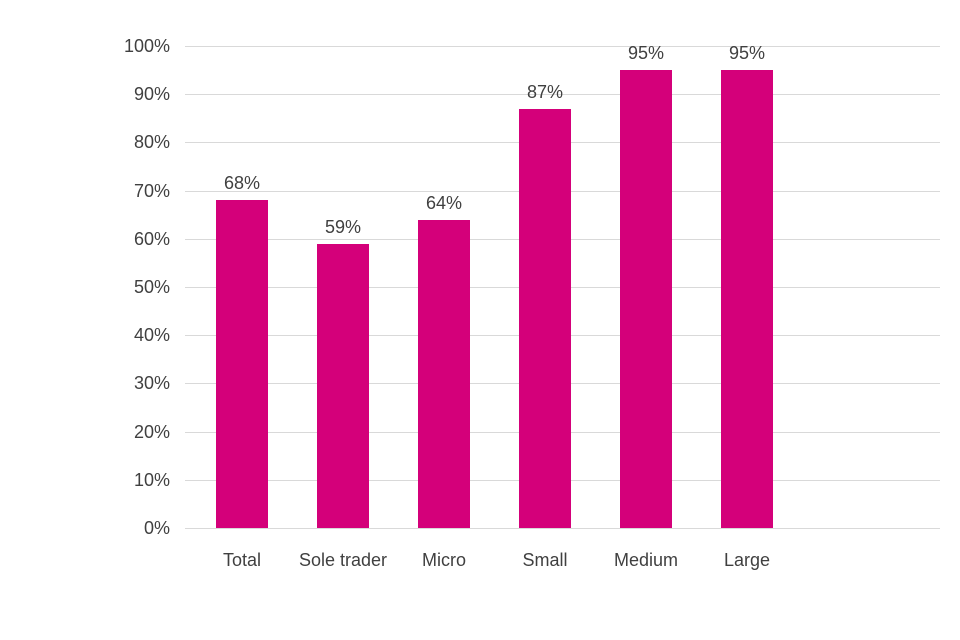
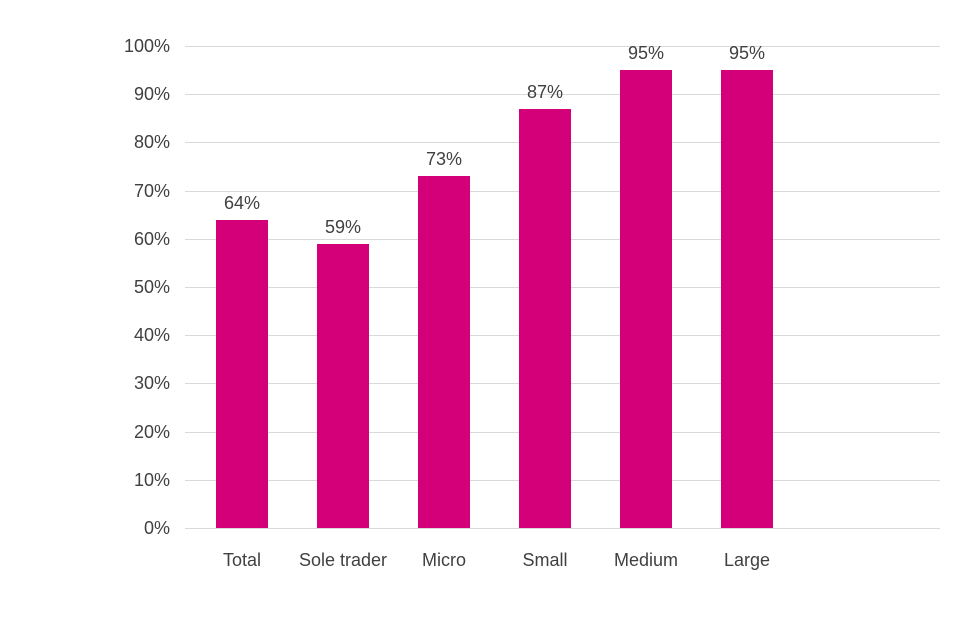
Total: 68% -> 64%
Micro: 64% -> 73%
